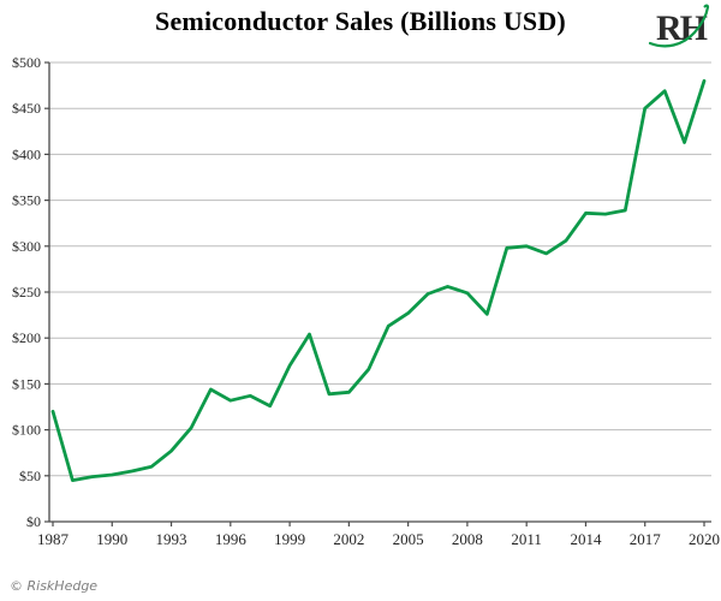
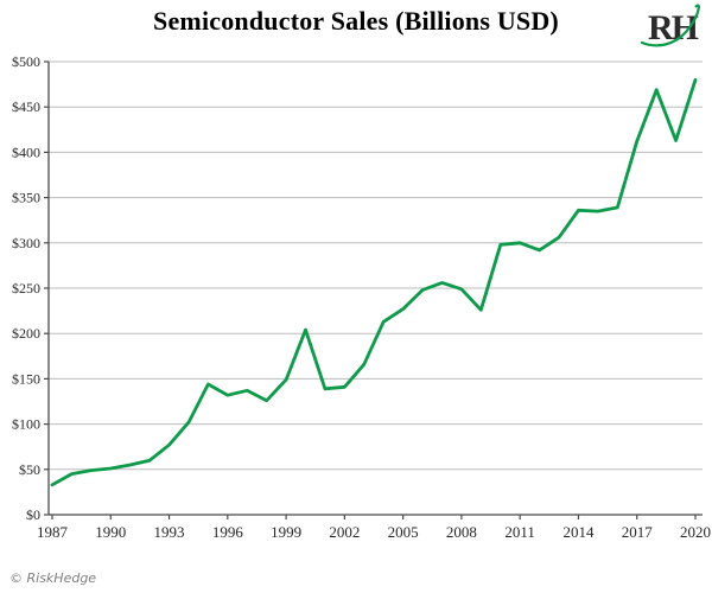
1987: $120 -> $30
1999: $170 -> $150
2017: $450 -> $410
